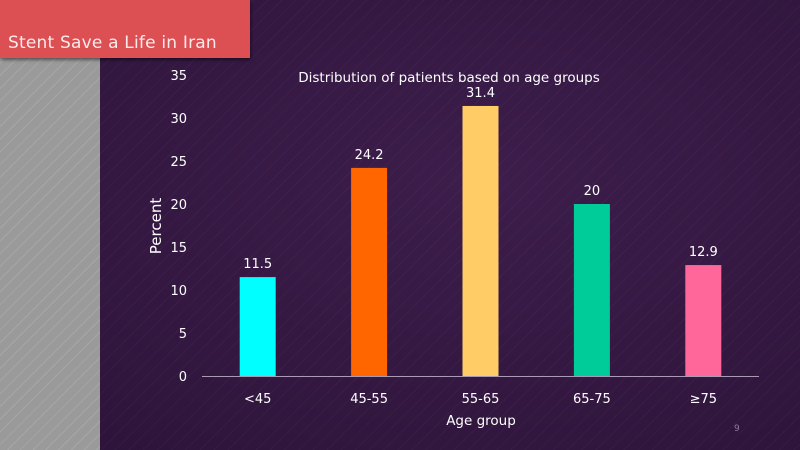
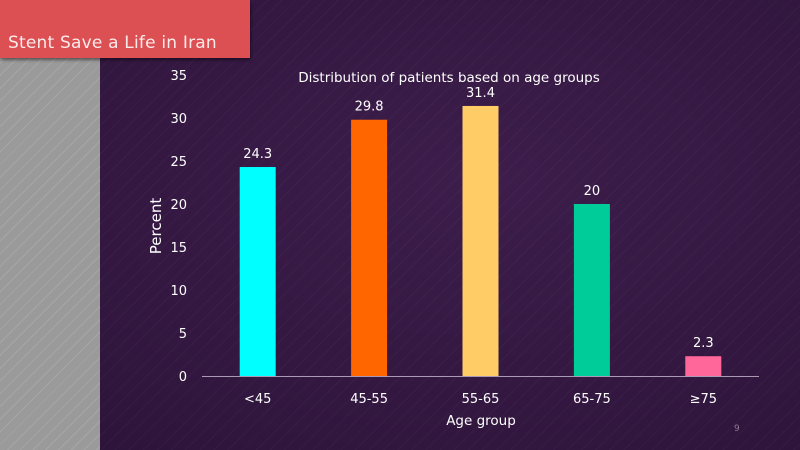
<45: 11.5 -> 24.3
45-55: 24.2 -> 29.8
≥75: 12.9 -> 2.3
